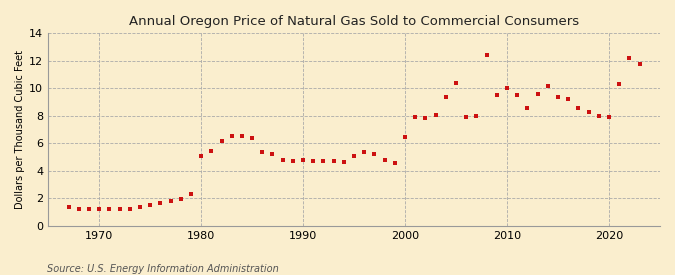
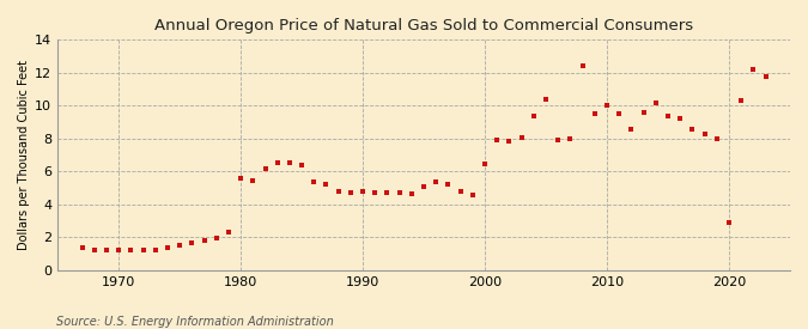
1980: 5.0 -> 5.6
2020: 7.9 -> 2.9
